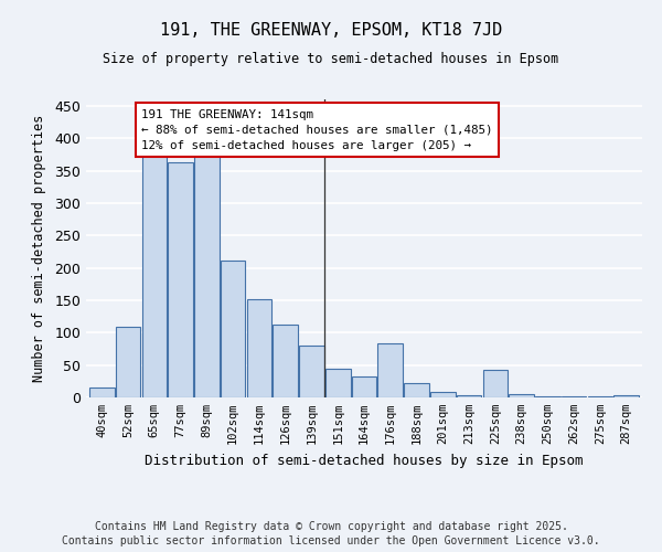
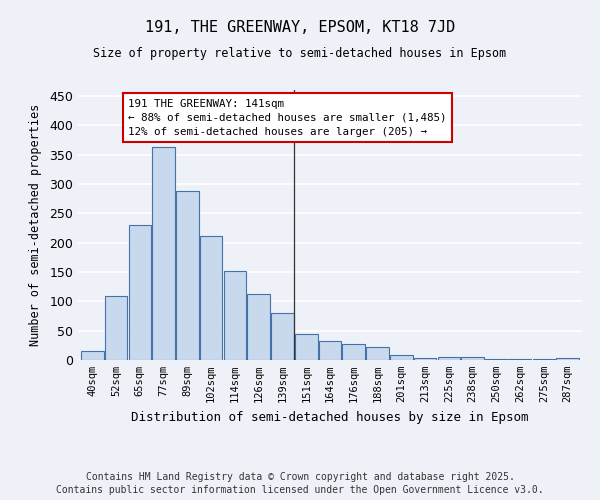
65sqm: 376 -> 230
89sqm: 376 -> 288
176sqm: 84 -> 28
225sqm: 42 -> 5
